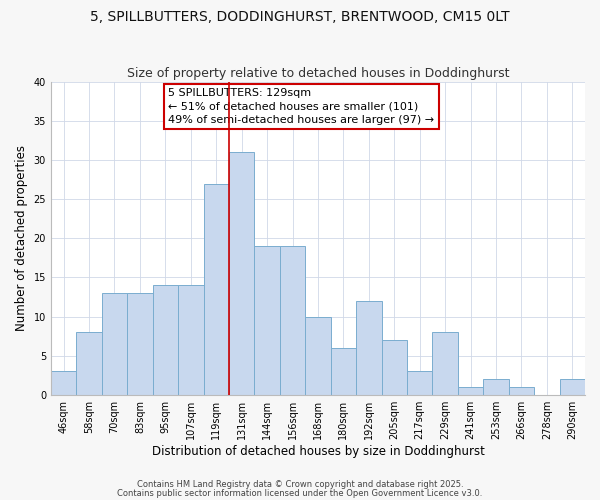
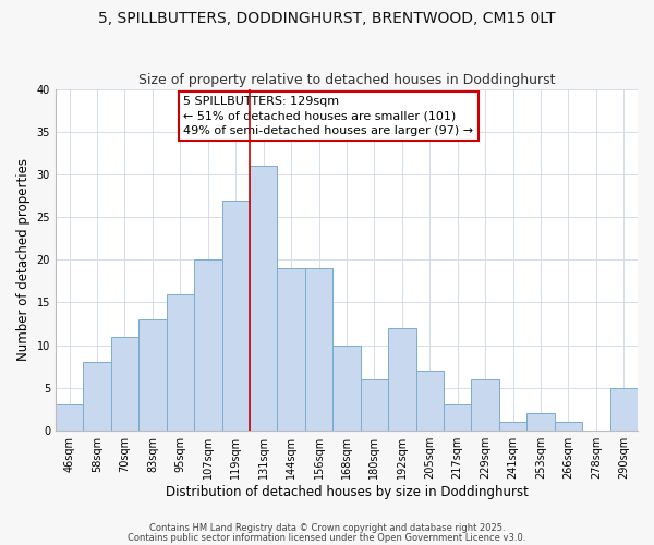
70sqm: 13 -> 11
95sqm: 14 -> 16
107sqm: 14 -> 20
229sqm: 8 -> 6
290sqm: 2 -> 5
